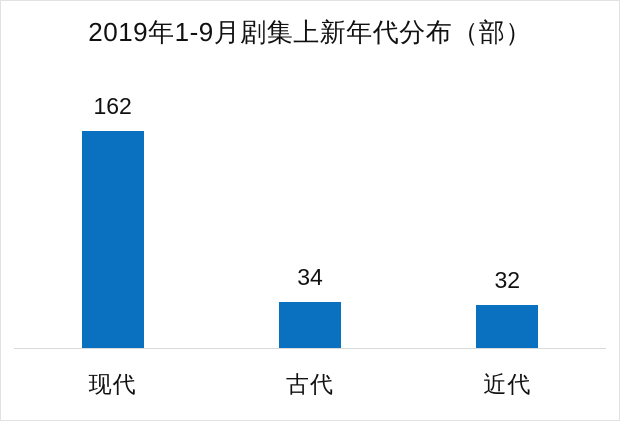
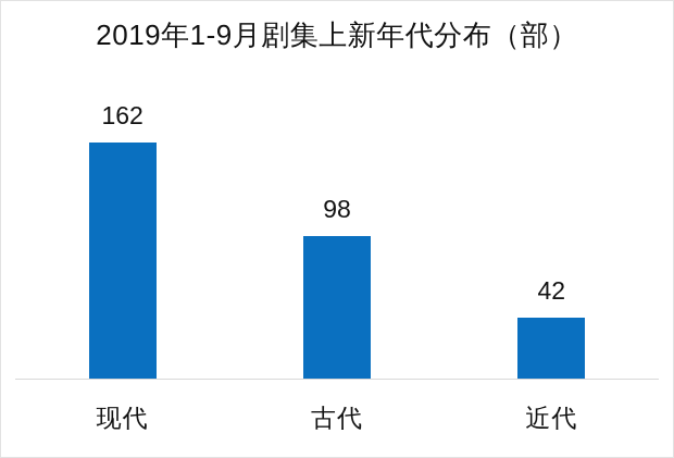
古代: 34 -> 98
近代: 32 -> 42
